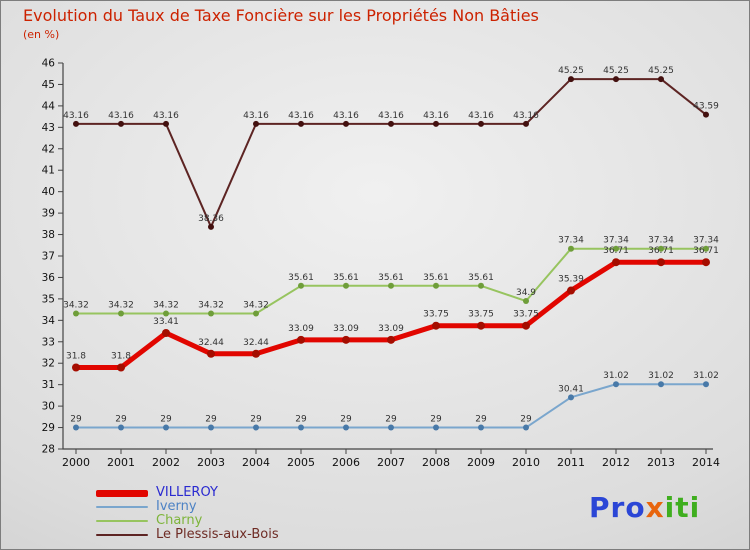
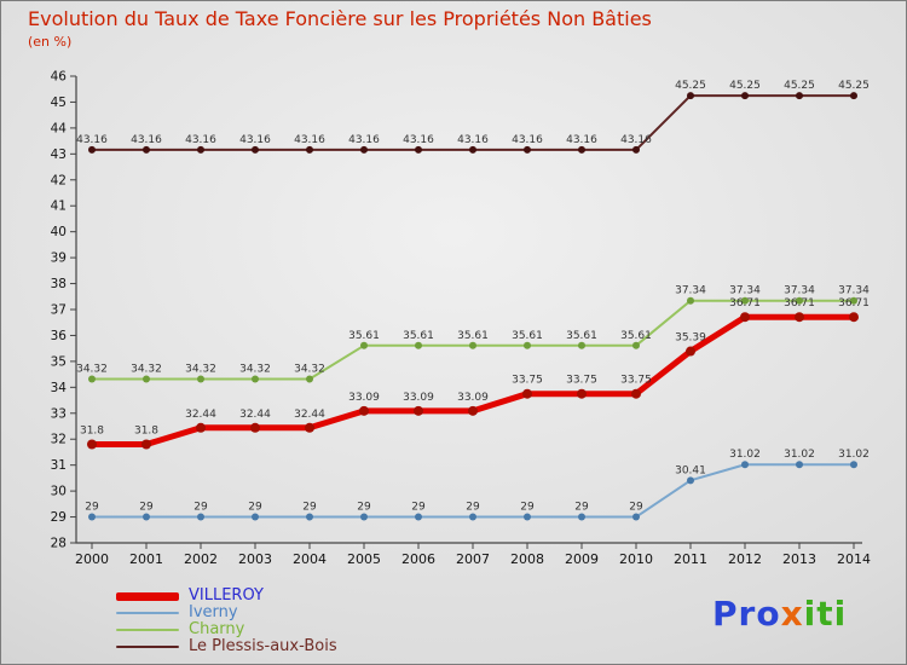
VILLEROY/2002: 33.41 -> 32.44
Le Plessis-aux-Bois/2003: 38.36 -> 43.16
Charny/2010: 34.9 -> 35.61
Le Plessis-aux-Bois/2014: 43.59 -> 45.25
